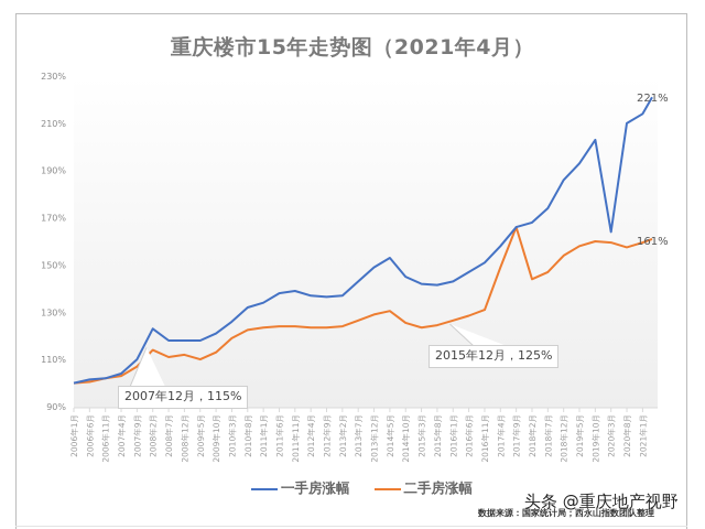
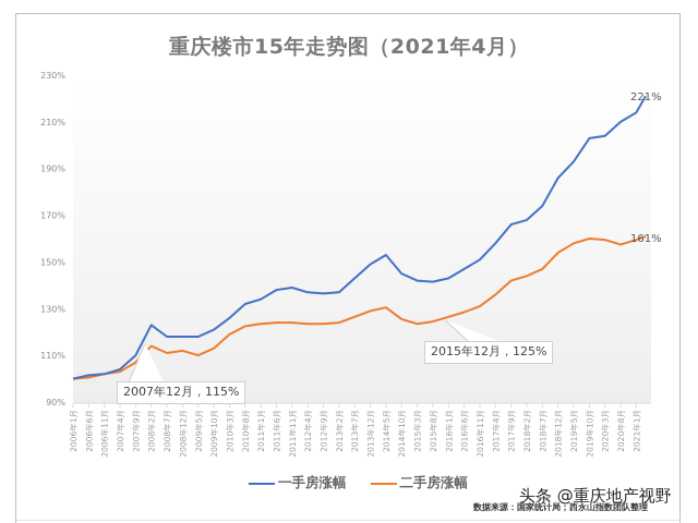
二手房涨幅/2017年4月: 149% -> 136%
二手房涨幅/2017年9月: 166% -> 142%
一手房涨幅/2020年3月: 164% -> 204%
